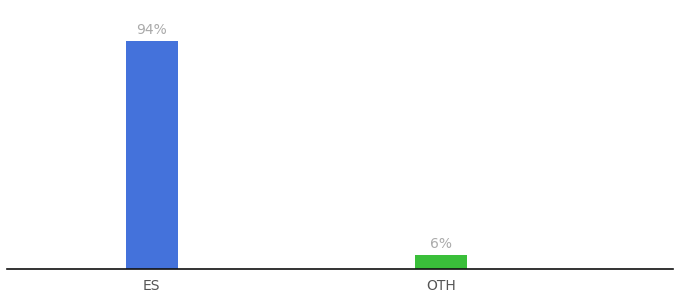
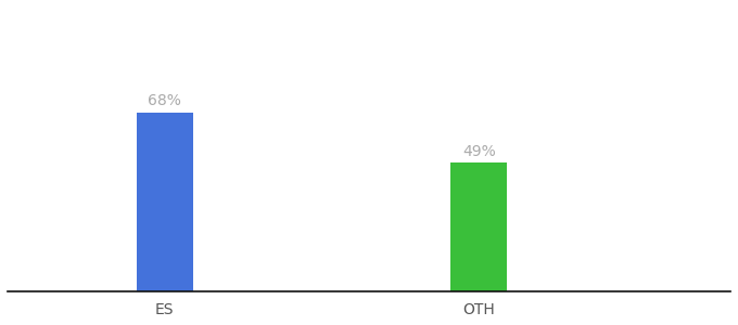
ES: 94% -> 68%
OTH: 6% -> 49%
